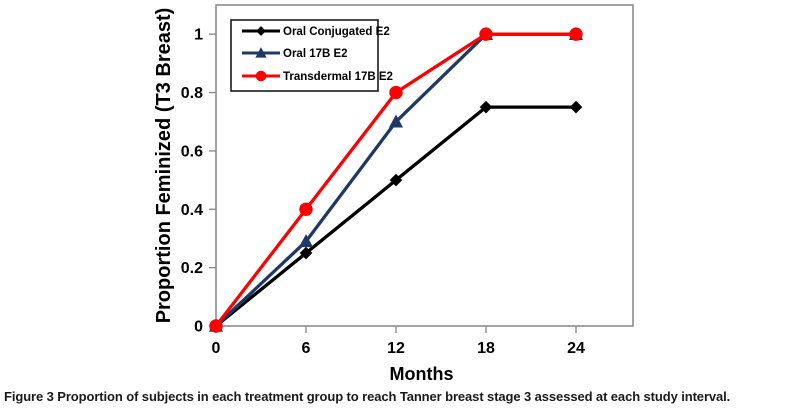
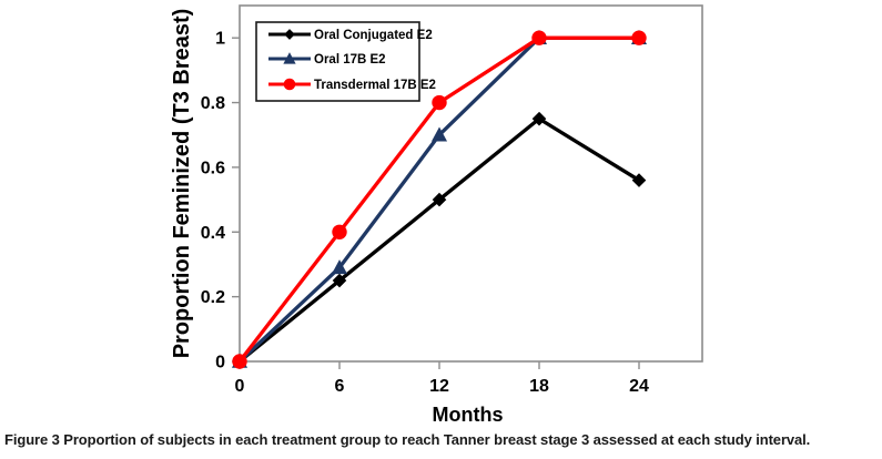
Oral Conjugated E2/24: 0.75 -> 0.56
